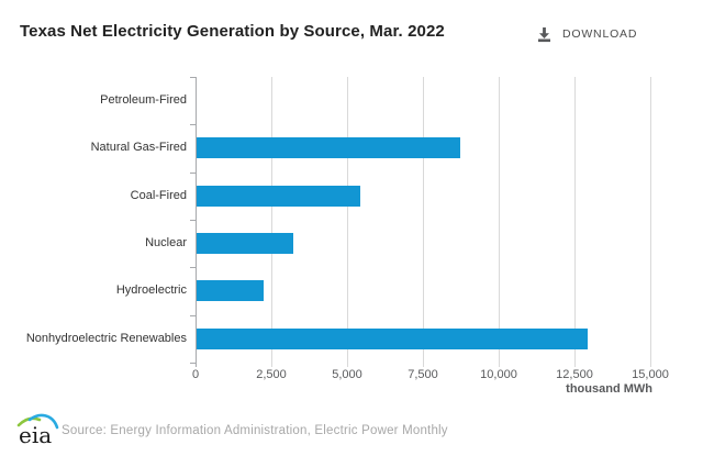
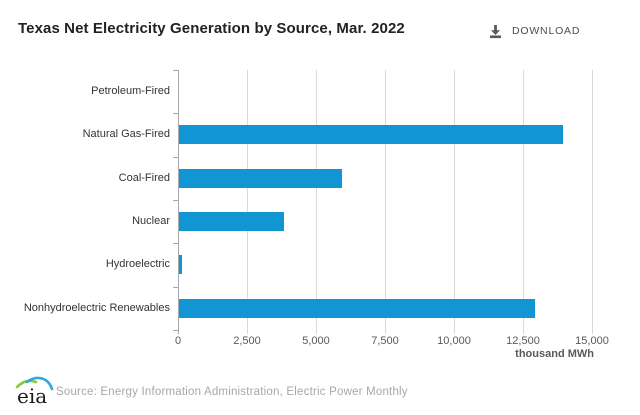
Natural Gas-Fired: 8700 -> 13900
Coal-Fired: 5400 -> 5900
Nuclear: 3200 -> 3800
Hydroelectric: 2200 -> 100
